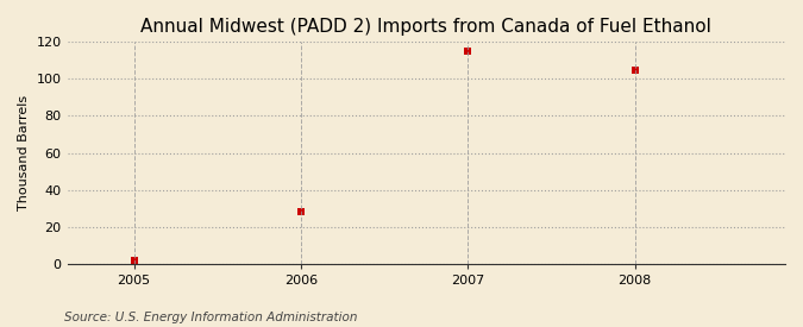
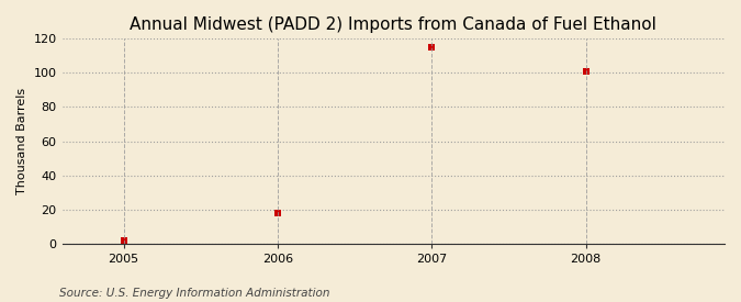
2006: 28 -> 18
2008: 105 -> 101
